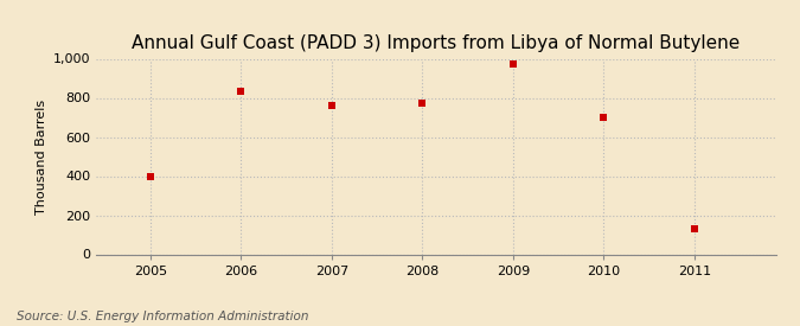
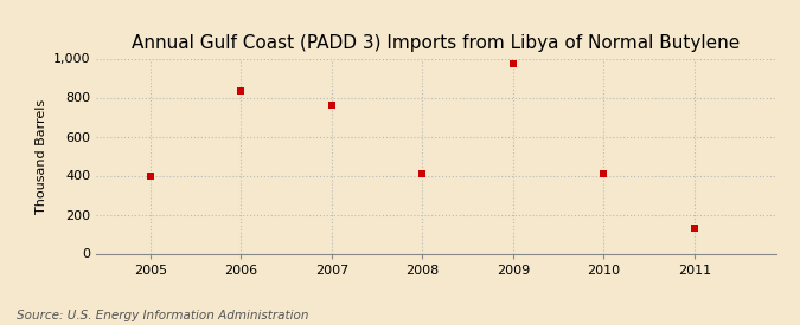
2008: 770 -> 410
2010: 700 -> 410
